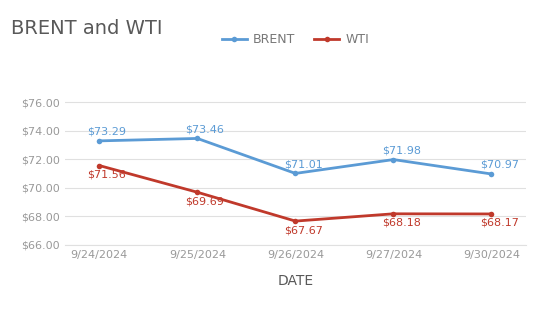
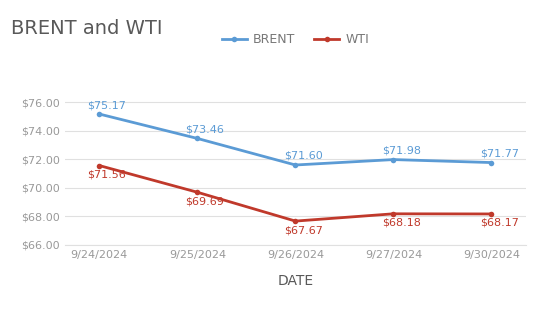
BRENT/9/24/2024: $73.29 -> $75.17
BRENT/9/26/2024: $71.01 -> $71.60
BRENT/9/30/2024: $70.97 -> $71.77
